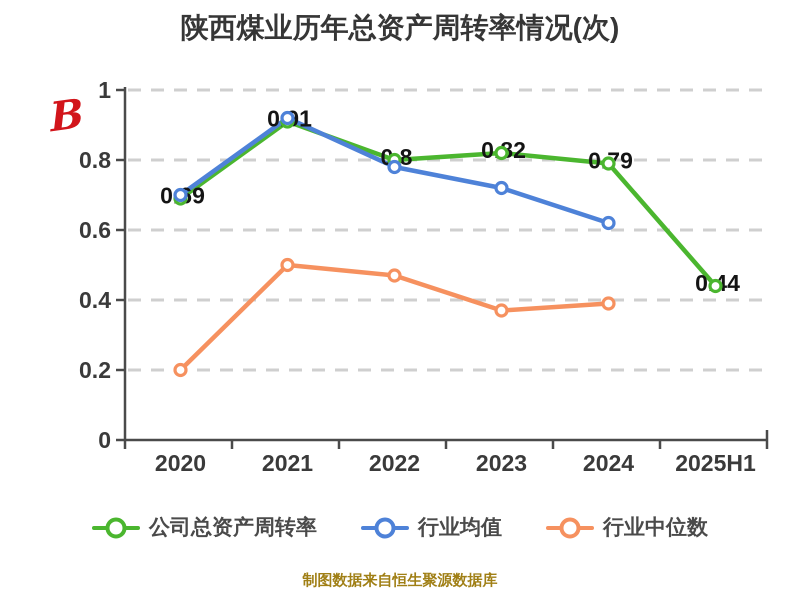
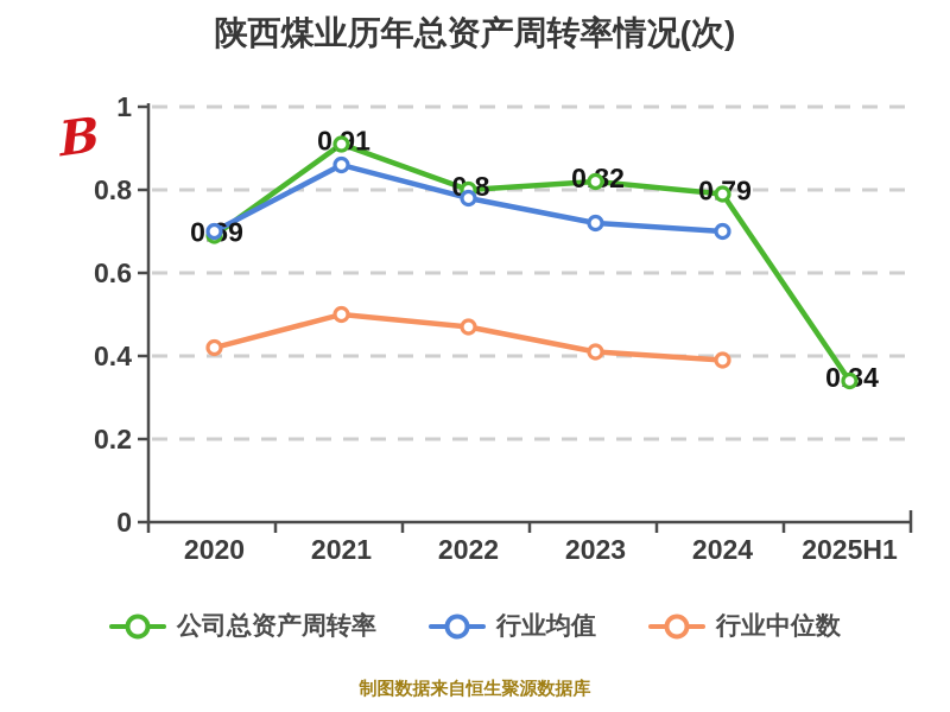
行业中位数/2020: 0.20 -> 0.42
行业均值/2021: 0.92 -> 0.86
行业中位数/2023: 0.37 -> 0.41
行业均值/2024: 0.62 -> 0.70
公司总资产周转率/2025H1: 0.44 -> 0.34
